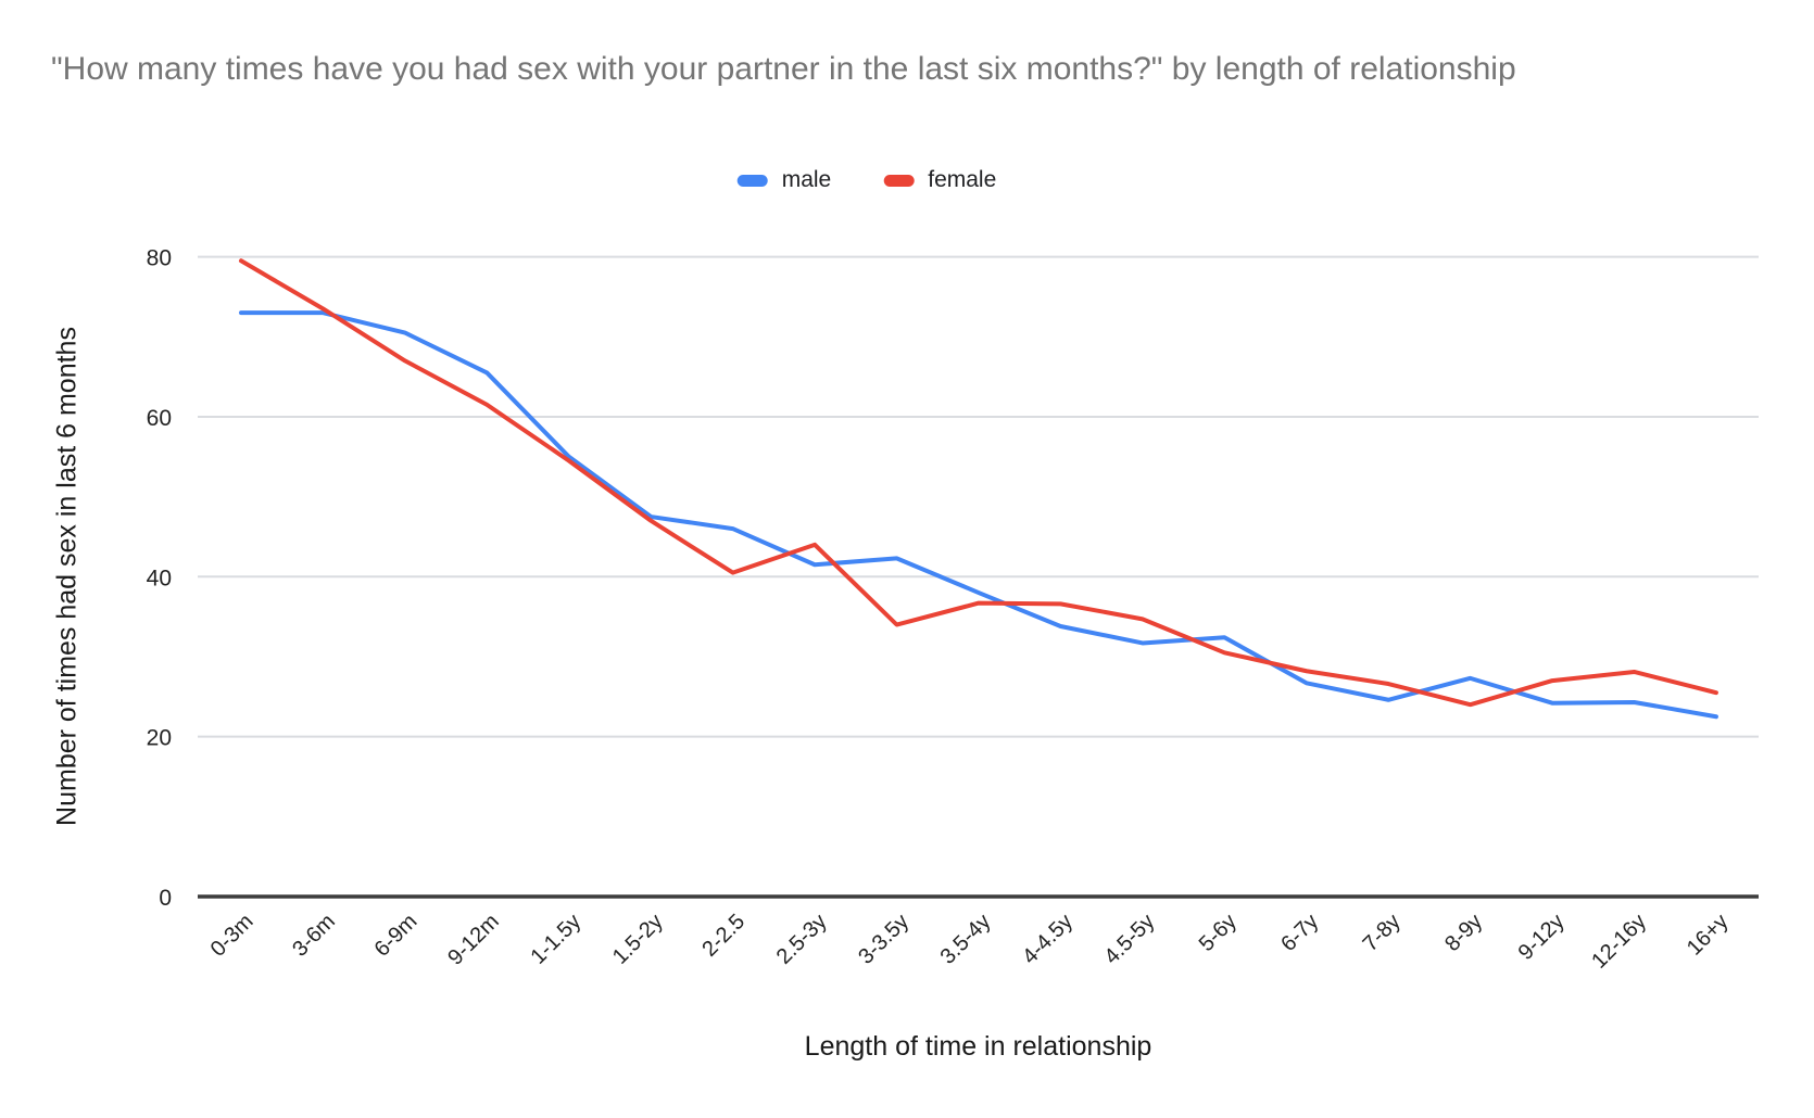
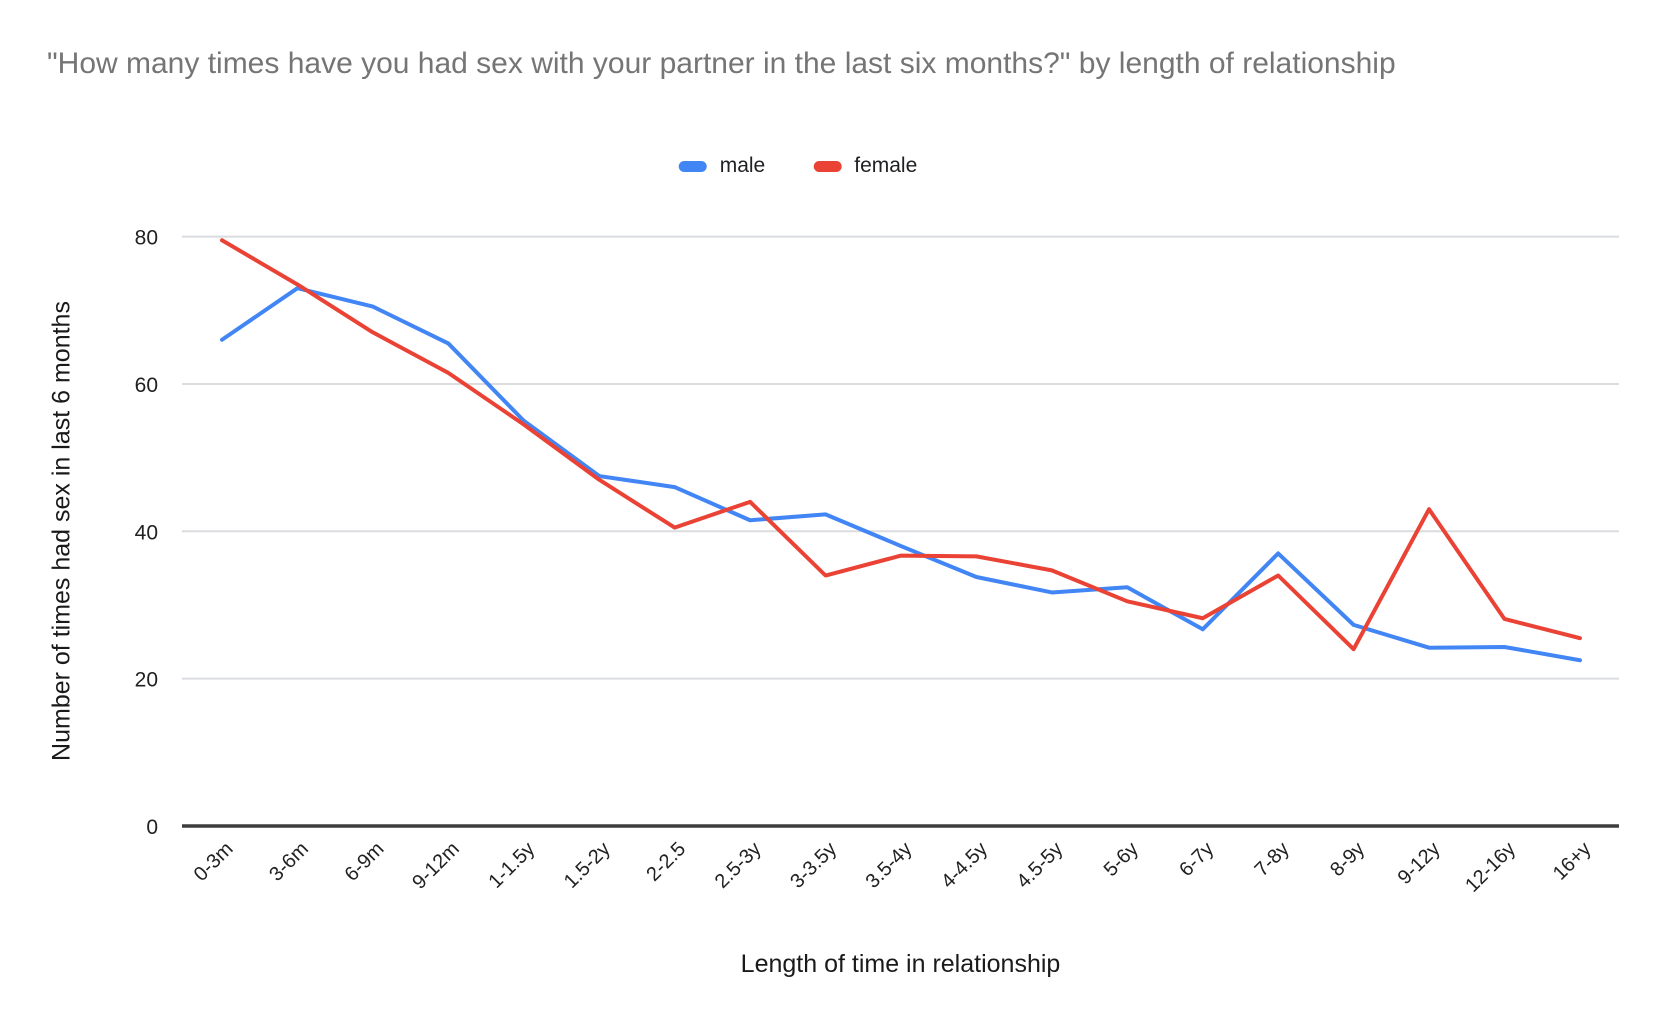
male/0-3m: 73 -> 66
male/7-8y: 25 -> 37
female/7-8y: 27 -> 34
female/9-12y: 27 -> 43
